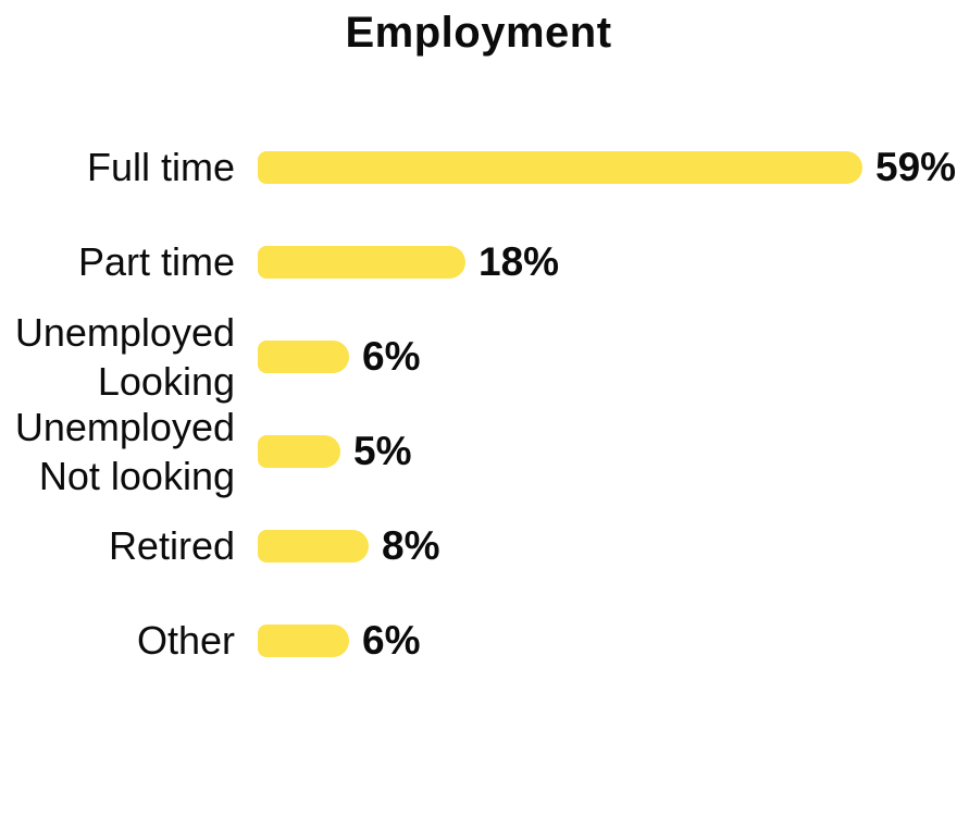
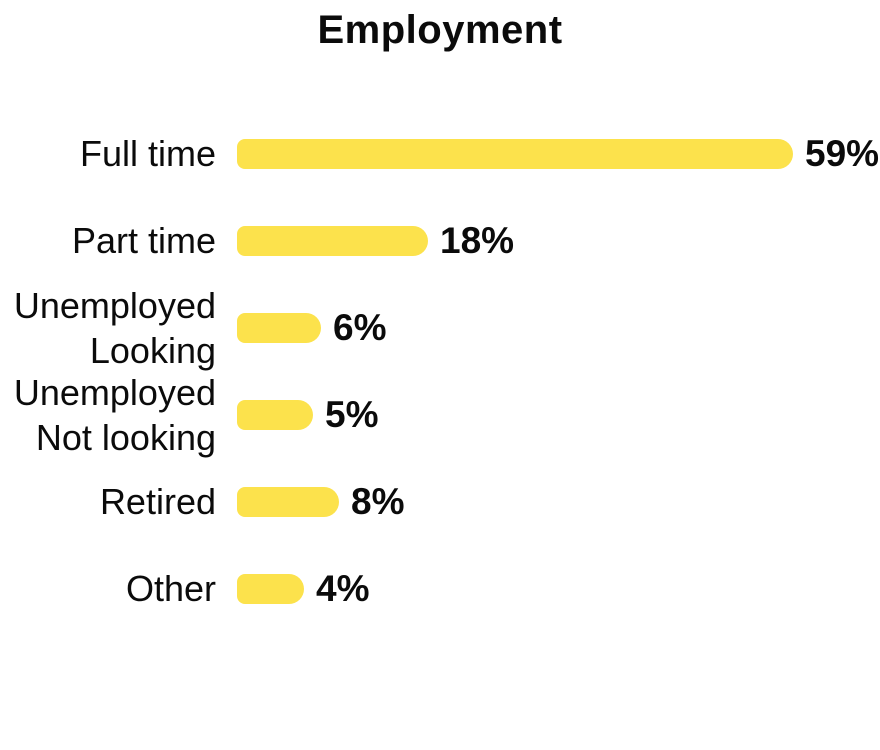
Other: 6% -> 4%
